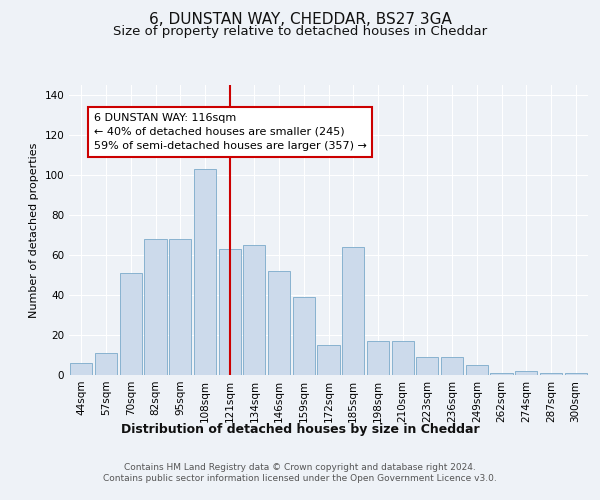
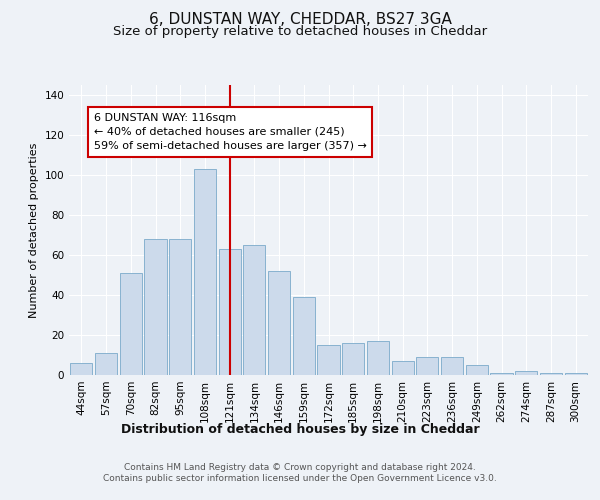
185sqm: 64 -> 16
210sqm: 17 -> 7
